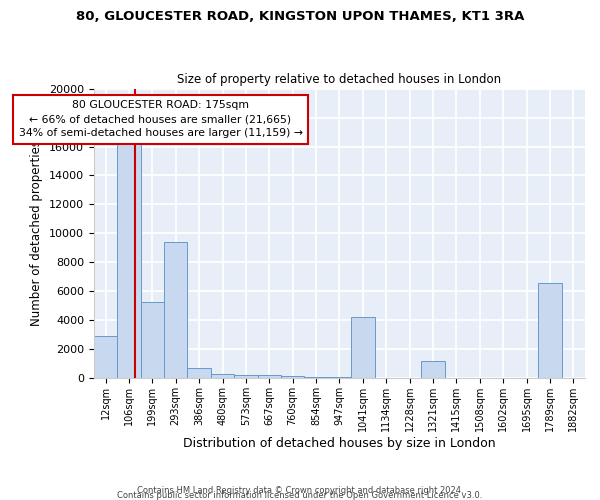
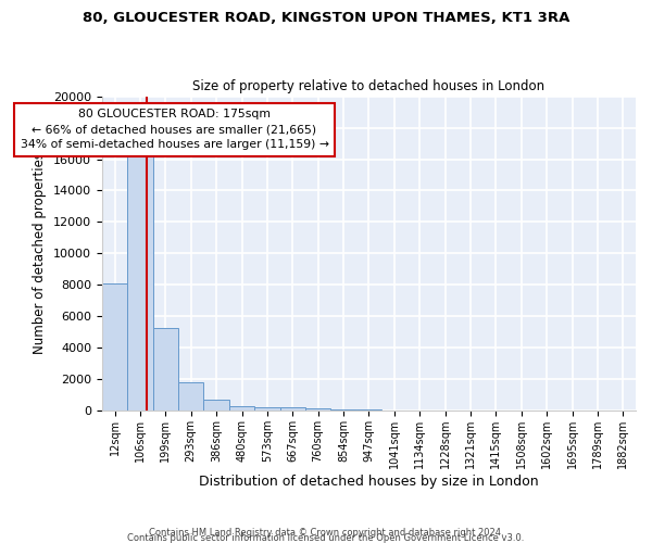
12sqm: 2900 -> 8100
293sqm: 9400 -> 1800
1041sqm: 4200 -> 0
1321sqm: 1200 -> 0
1789sqm: 6600 -> 0
